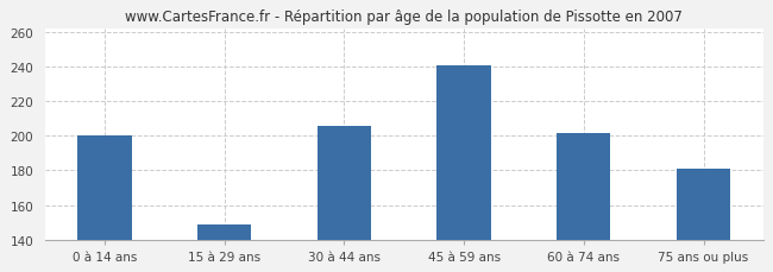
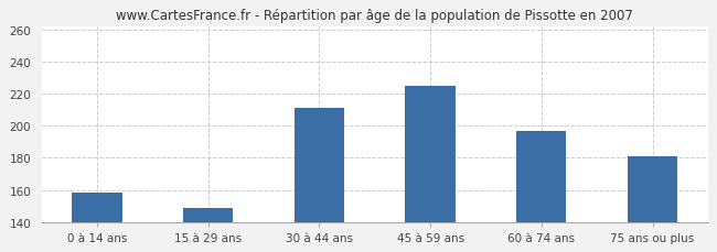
0 à 14 ans: 200 -> 158
30 à 44 ans: 206 -> 211
45 à 59 ans: 241 -> 225
60 à 74 ans: 202 -> 197
